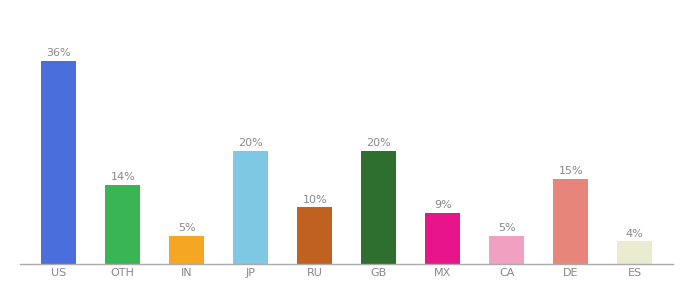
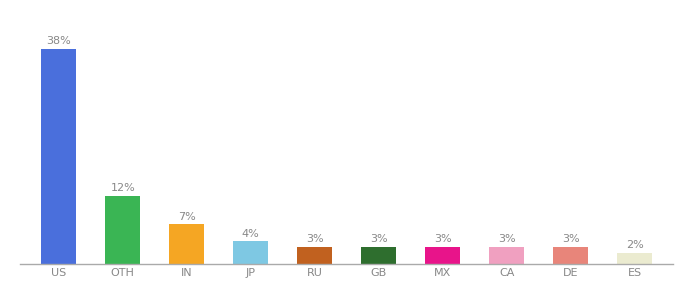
US: 36% -> 38%
OTH: 14% -> 12%
IN: 5% -> 7%
JP: 20% -> 4%
RU: 10% -> 3%
GB: 20% -> 3%
MX: 9% -> 3%
CA: 5% -> 3%
DE: 15% -> 3%
ES: 4% -> 2%
